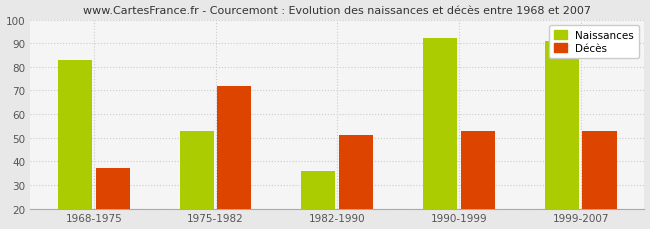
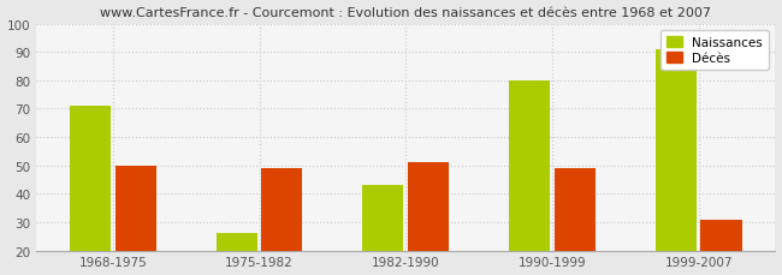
Naissances/1968-1975: 83 -> 71
Décès/1968-1975: 37 -> 50
Naissances/1975-1982: 53 -> 26
Décès/1975-1982: 72 -> 49
Naissances/1982-1990: 36 -> 43
Naissances/1990-1999: 92 -> 80
Décès/1990-1999: 53 -> 49
Décès/1999-2007: 53 -> 31
